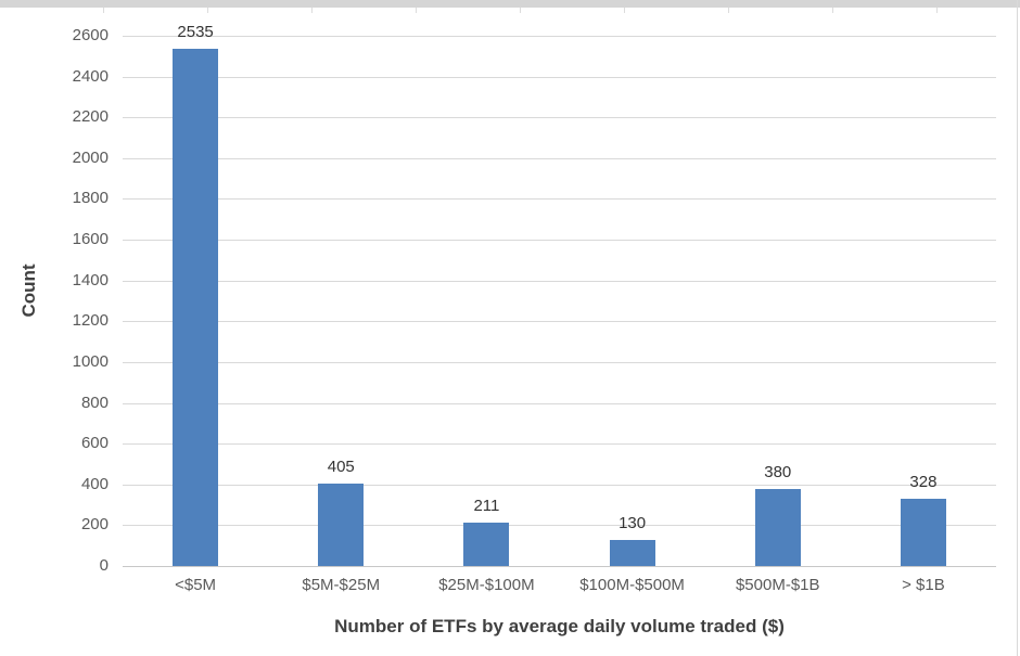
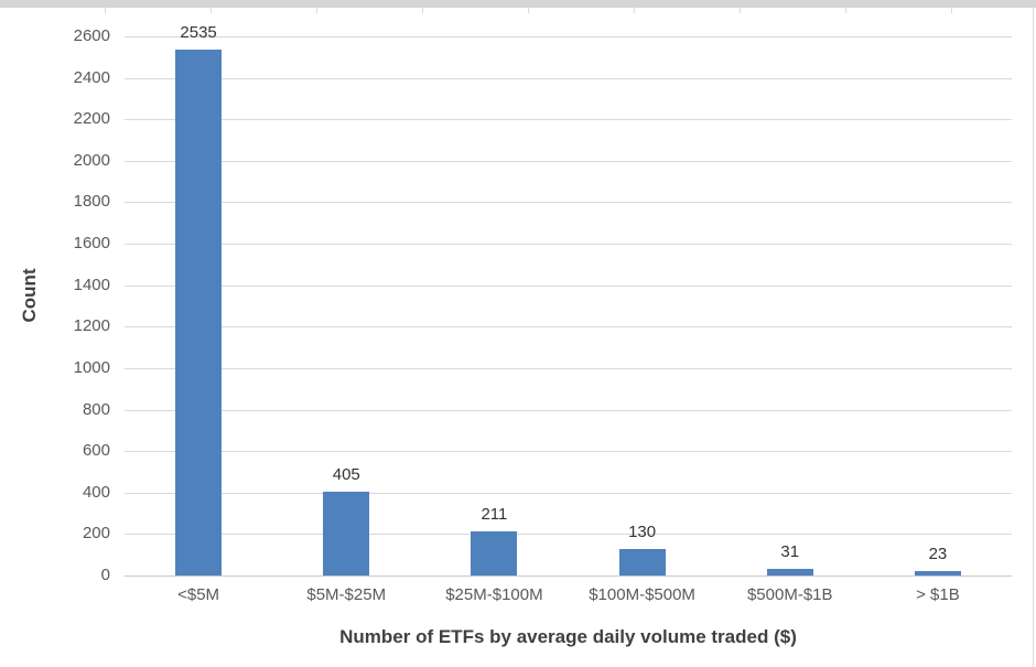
$500M-$1B: 380 -> 31
> $1B: 328 -> 23
